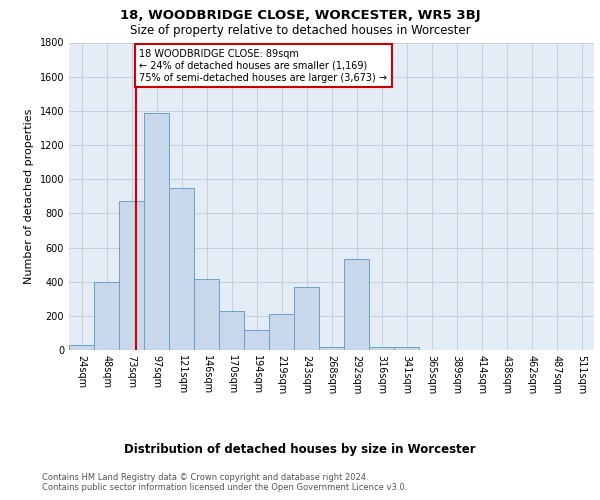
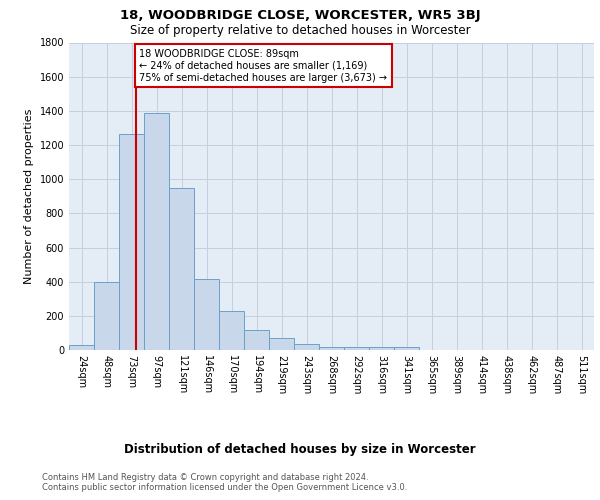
73sqm: 870 -> 1260
219sqm: 210 -> 70
243sqm: 370 -> 40
292sqm: 530 -> 20
